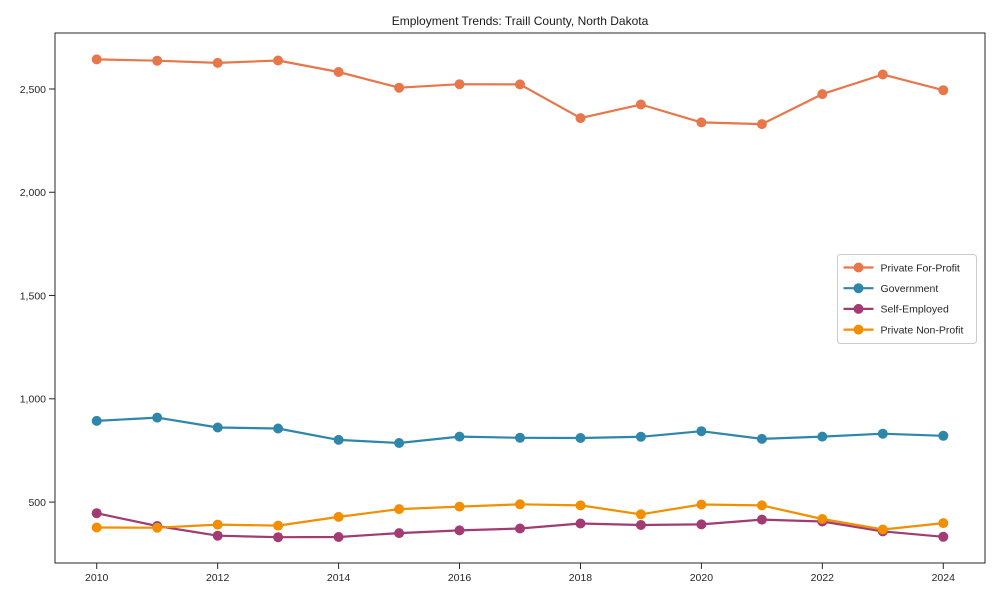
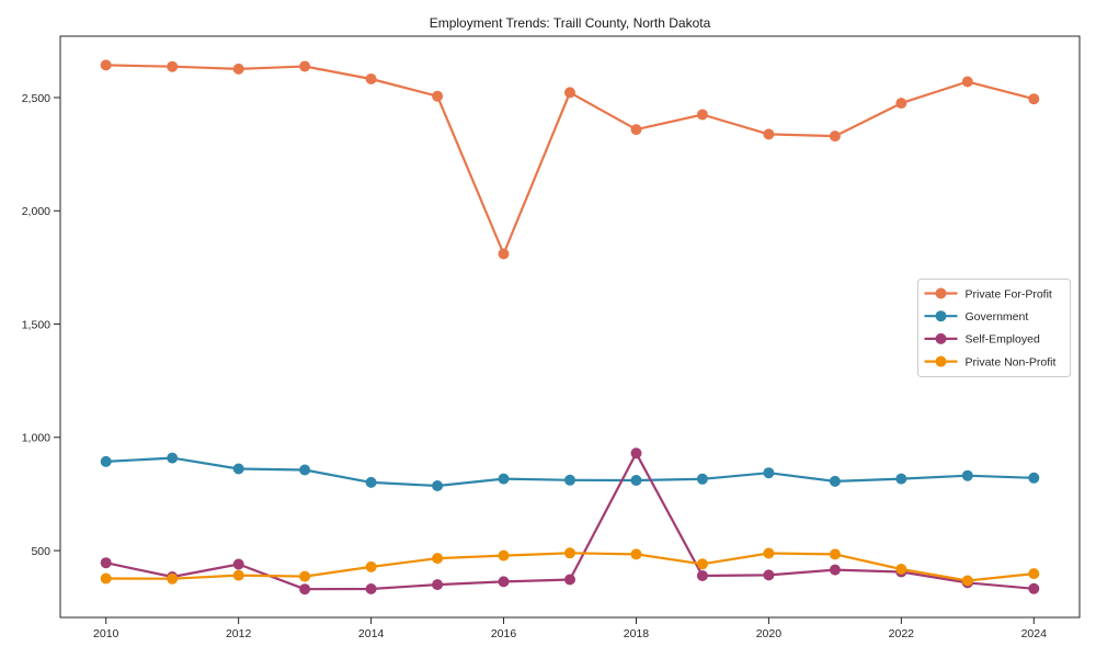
Self-Employed/2012: 340 -> 440
Private For-Profit/2016: 2520 -> 1810
Self-Employed/2018: 400 -> 930
